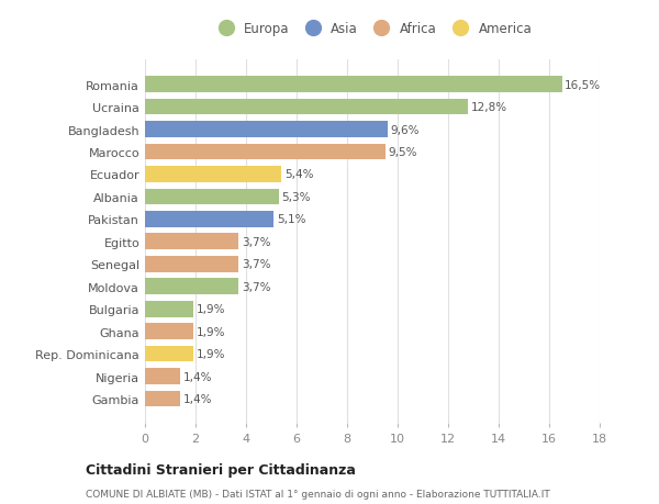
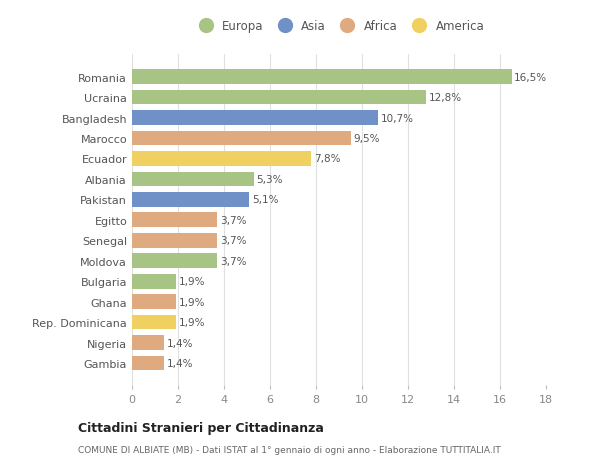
Bangladesh: 9,6% -> 10,7%
Ecuador: 5,4% -> 7,8%
